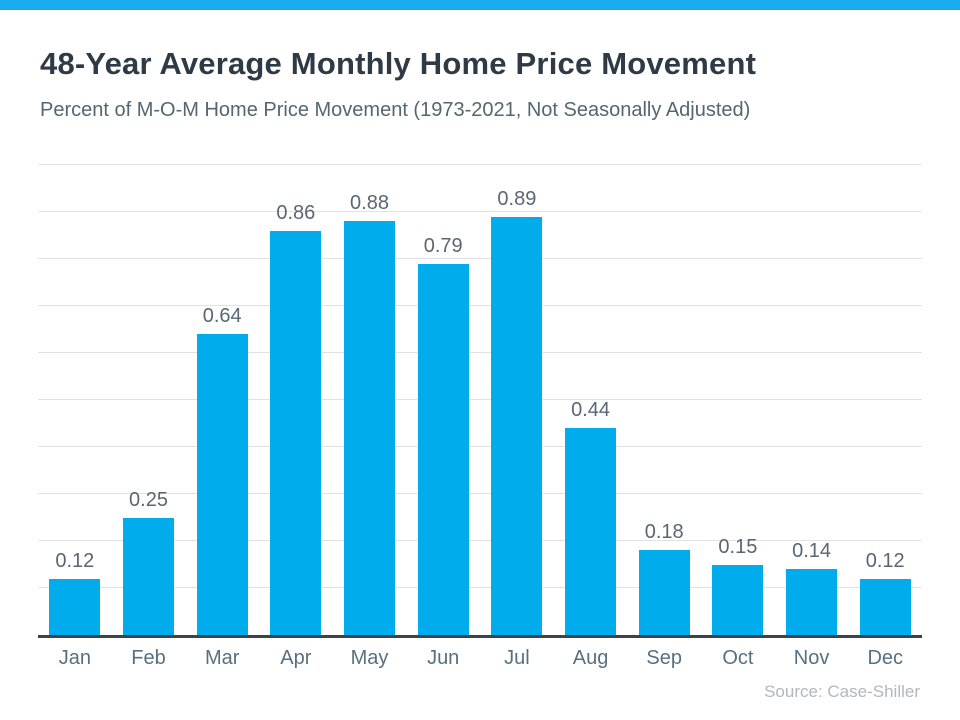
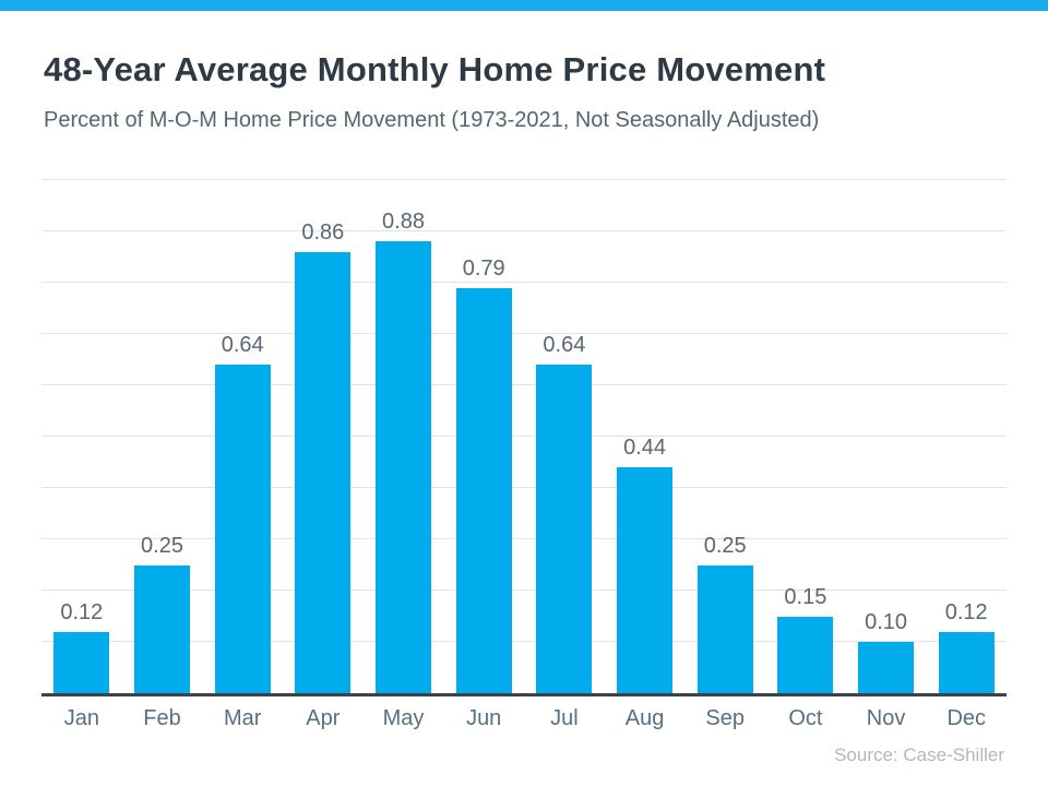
Jul: 0.89 -> 0.64
Sep: 0.18 -> 0.25
Nov: 0.14 -> 0.10
